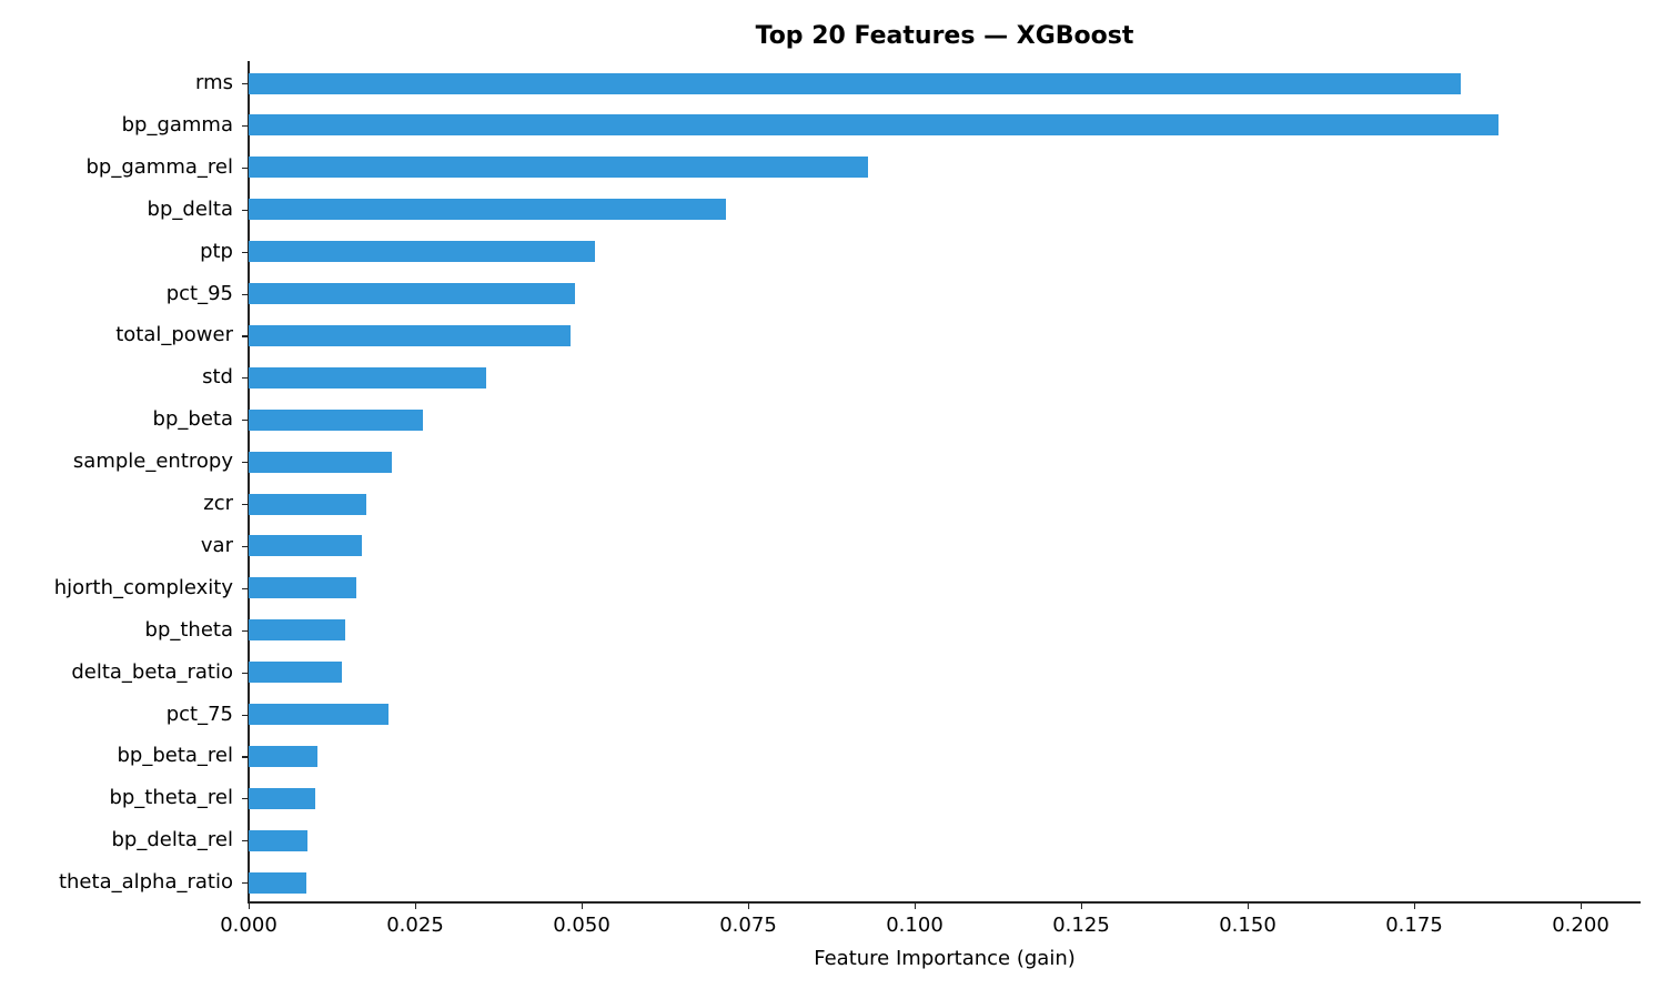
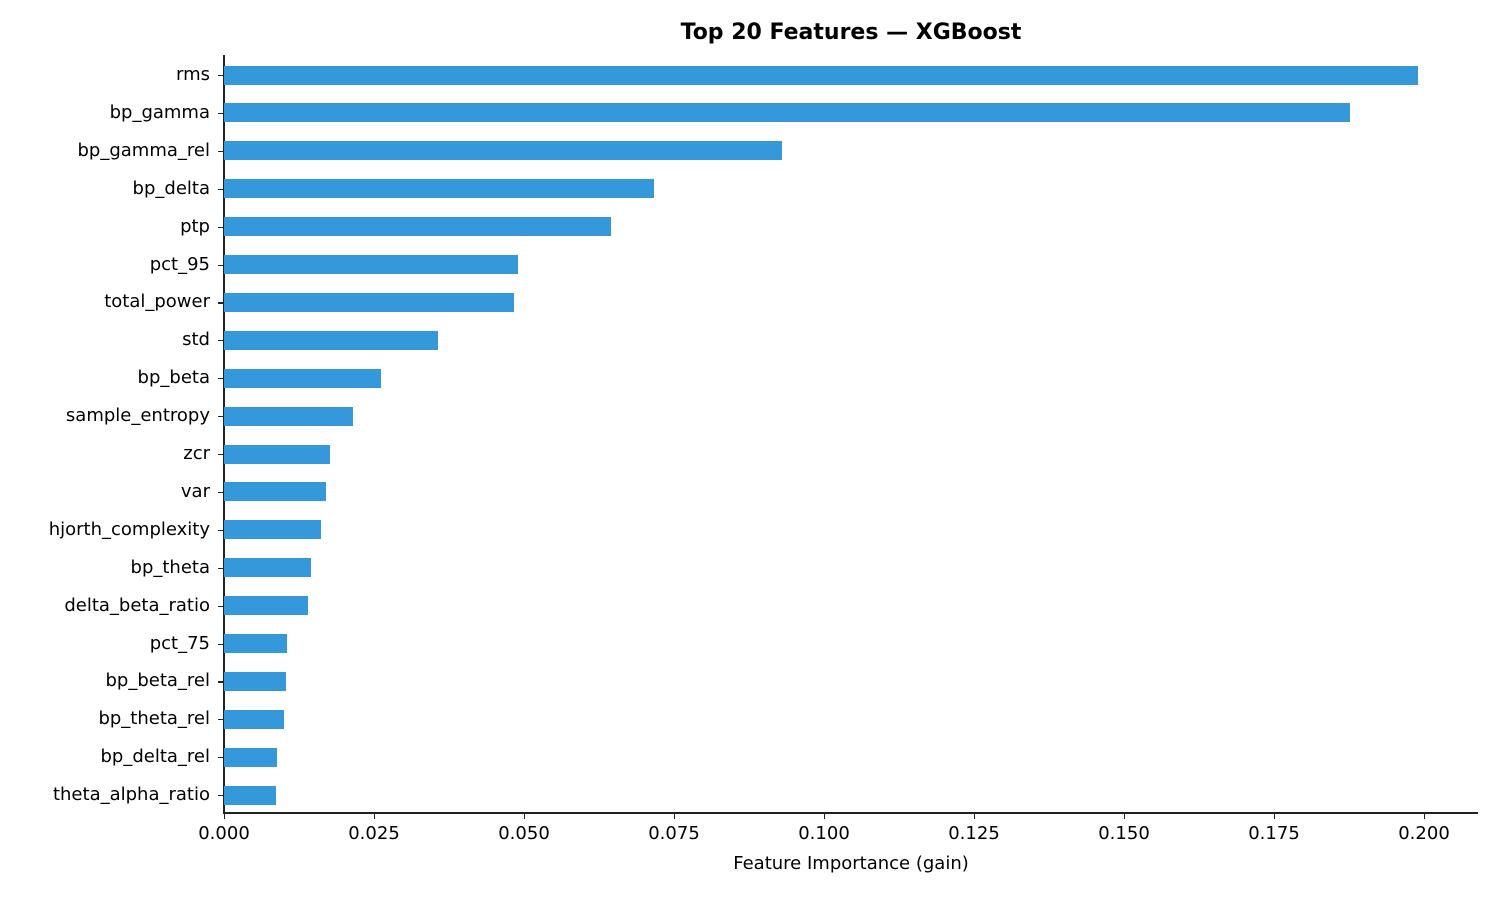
rms: 0.182 -> 0.199
ptp: 0.052 -> 0.065
pct_75: 0.021 -> 0.011
